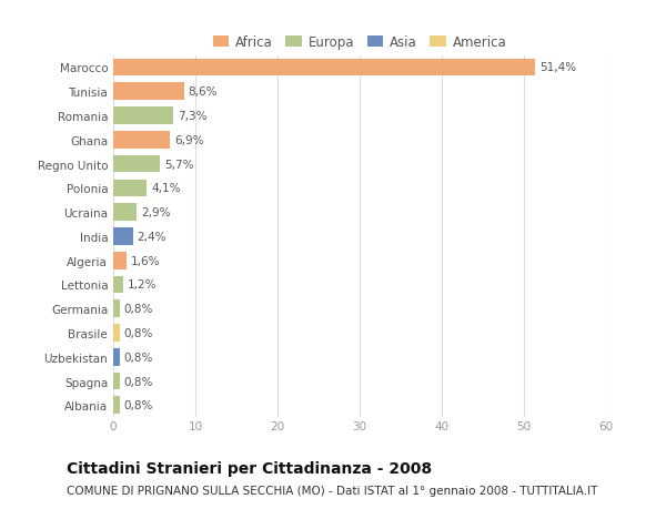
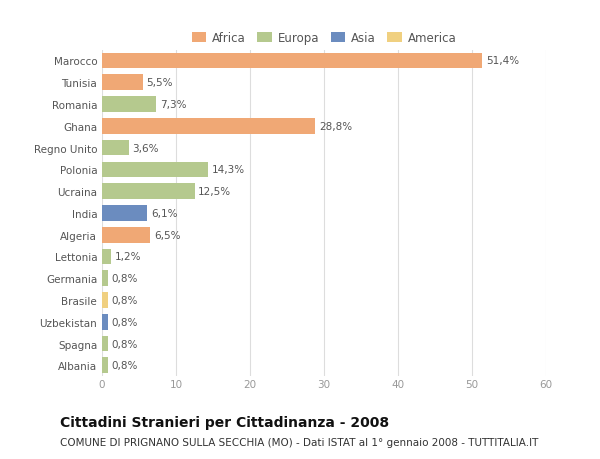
Tunisia: 8,6% -> 5,5%
Ghana: 6,9% -> 28,8%
Regno Unito: 5,7% -> 3,6%
Polonia: 4,1% -> 14,3%
Ucraina: 2,9% -> 12,5%
India: 2,4% -> 6,1%
Algeria: 1,6% -> 6,5%
